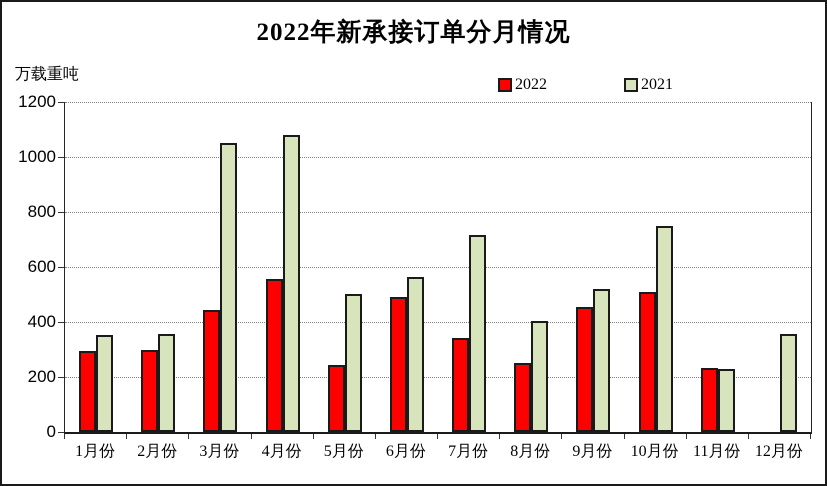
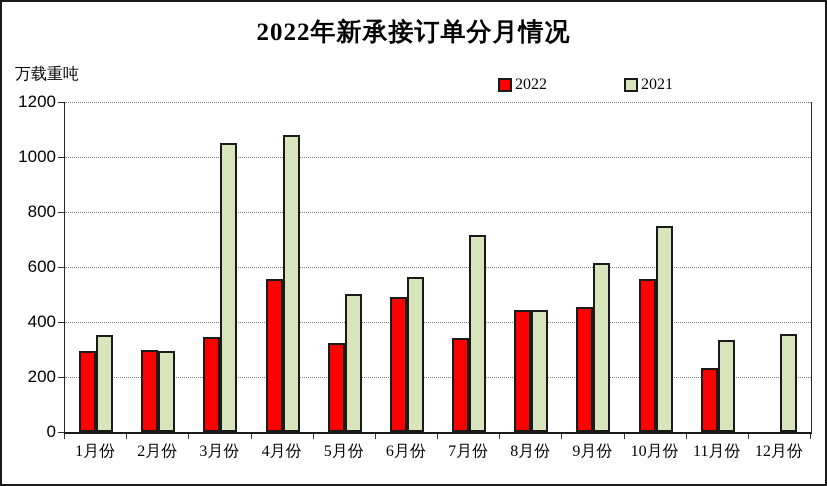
2021/2月份: 340 -> 280
2022/3月份: 430 -> 330
2022/5月份: 230 -> 310
2022/8月份: 240 -> 430
2021/8月份: 390 -> 430
2021/9月份: 500 -> 600
2022/10月份: 500 -> 540
2021/11月份: 220 -> 320
